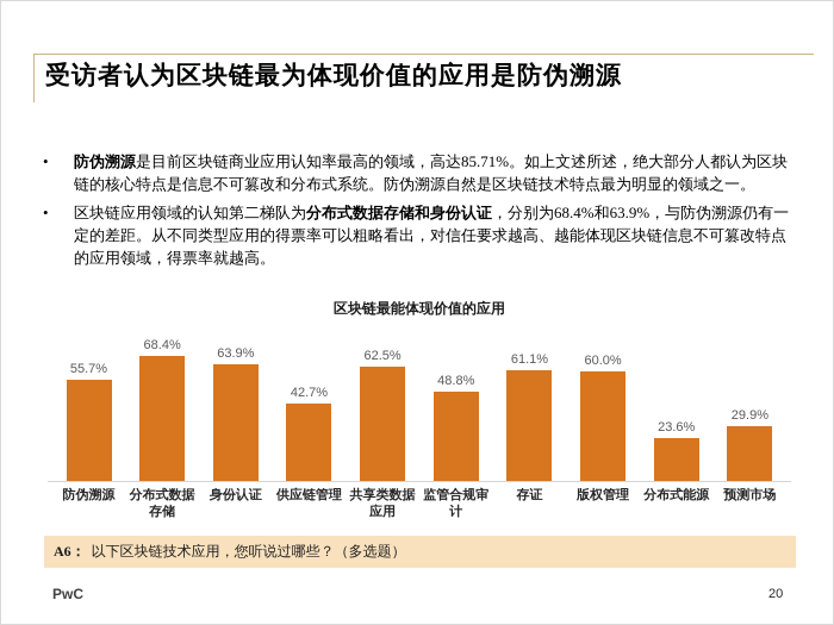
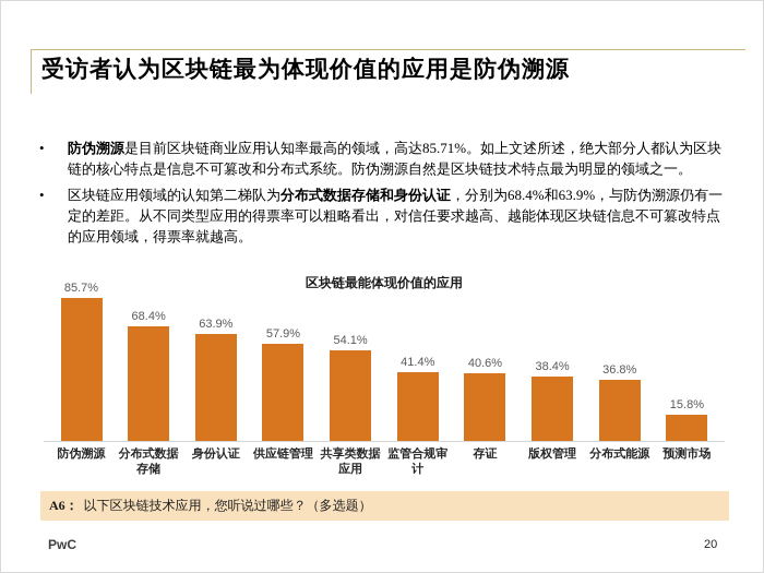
防伪溯源: 55.7% -> 85.7%
供应链管理: 42.7% -> 57.9%
共享类数据应用: 62.5% -> 54.1%
监管合规审计: 48.8% -> 41.4%
存证: 61.1% -> 40.6%
版权管理: 60.0% -> 38.4%
分布式能源: 23.6% -> 36.8%
预测市场: 29.9% -> 15.8%
